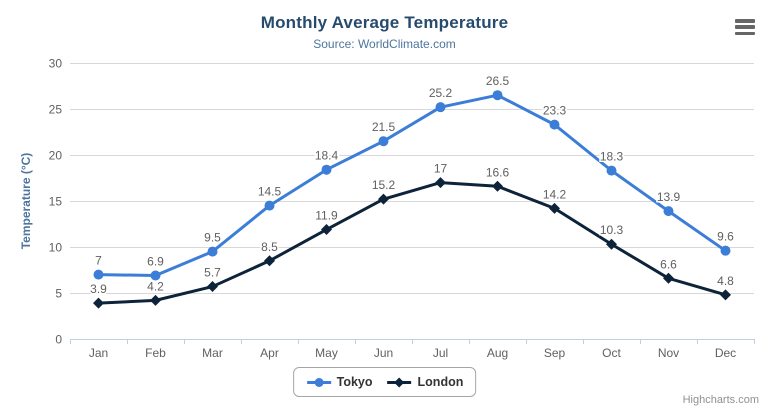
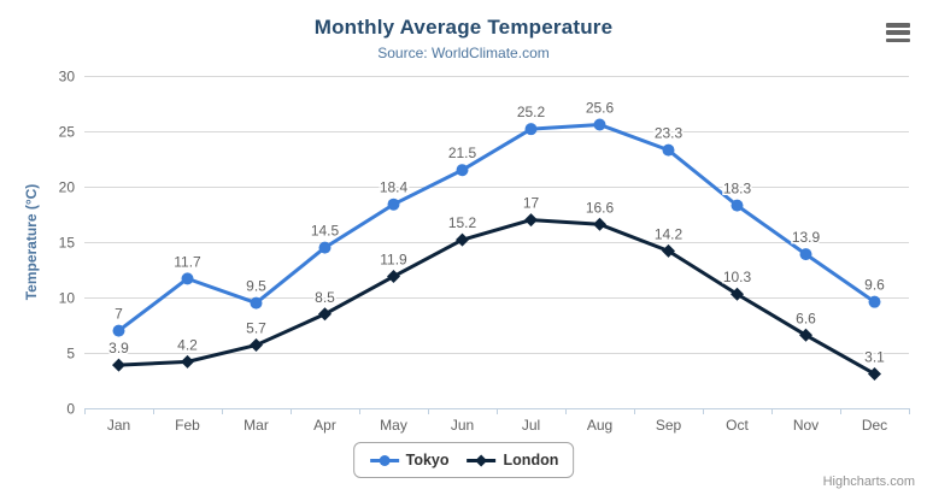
Tokyo/Feb: 6.9 -> 11.7
Tokyo/Aug: 26.5 -> 25.6
London/Dec: 4.8 -> 3.1
